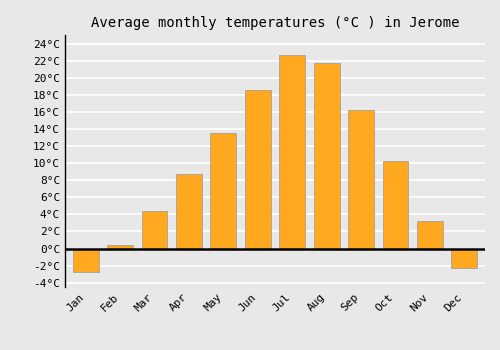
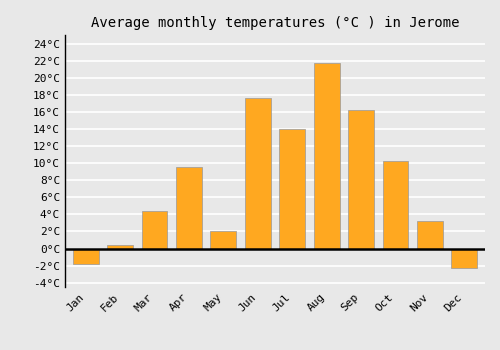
Jan: -2.7°C -> -1.8°C
Apr: 8.7°C -> 9.6°C
May: 13.5°C -> 2.0°C
Jun: 18.6°C -> 17.6°C
Jul: 22.7°C -> 14.0°C
